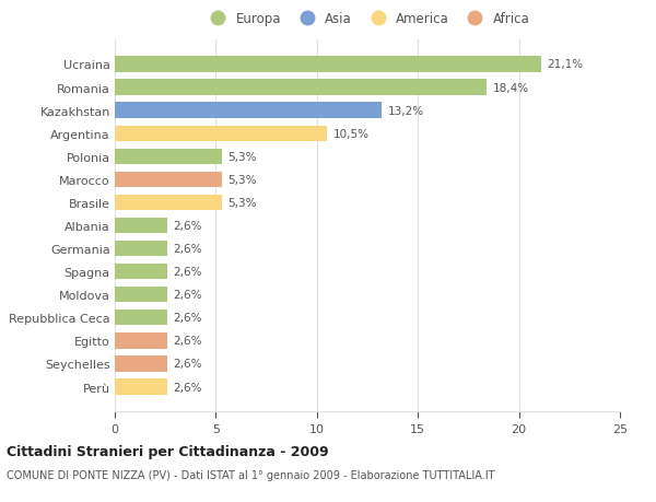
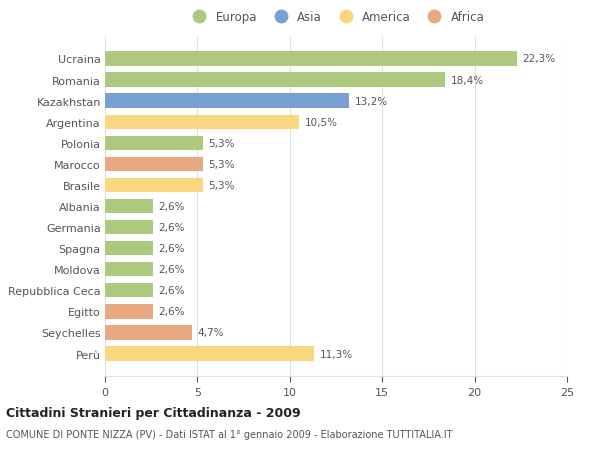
Ucraina: 21,1% -> 22,3%
Seychelles: 2,6% -> 4,7%
Perù: 2,6% -> 11,3%
